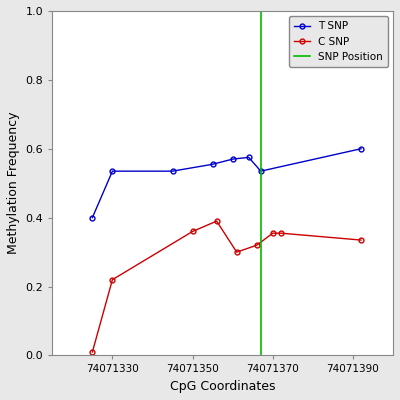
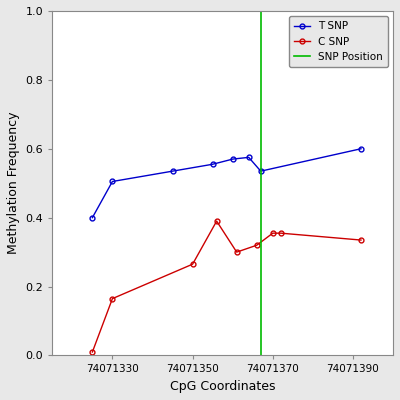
T SNP/74071330: 0.535 -> 0.505
C SNP/74071330: 0.220 -> 0.165
C SNP/74071350: 0.360 -> 0.265
